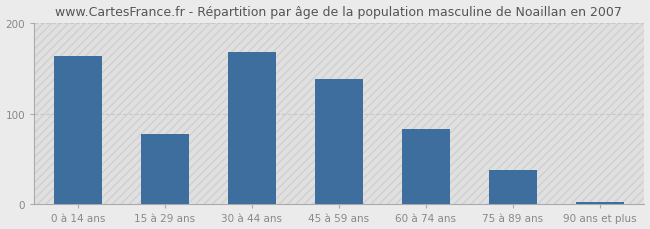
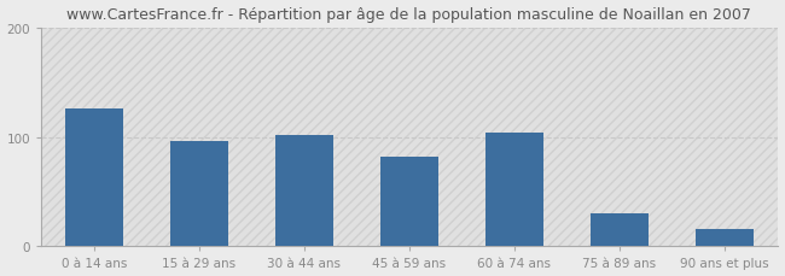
0 à 14 ans: 163 -> 126
15 à 29 ans: 78 -> 96
30 à 44 ans: 168 -> 102
45 à 59 ans: 138 -> 82
60 à 74 ans: 83 -> 104
75 à 89 ans: 38 -> 30
90 ans et plus: 3 -> 16
